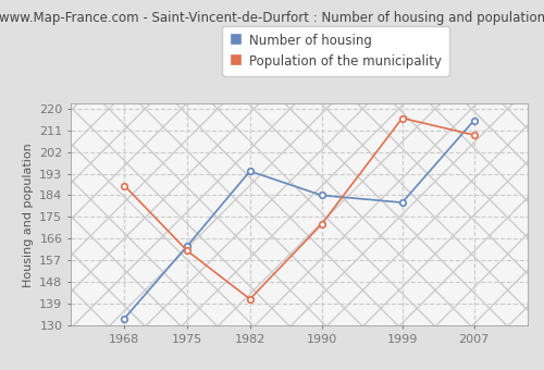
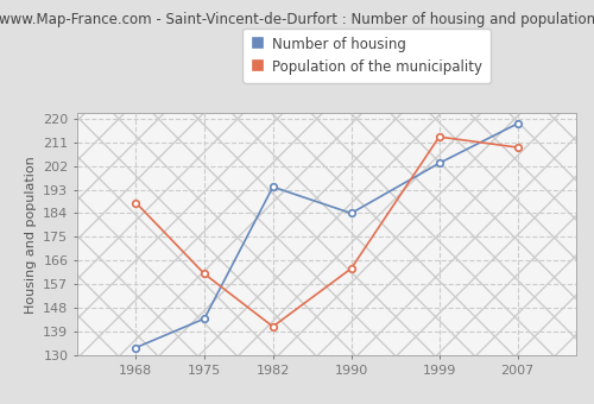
Number of housing/1975: 163 -> 144
Population of the municipality/1990: 172 -> 163
Number of housing/1999: 181 -> 203
Population of the municipality/1999: 216 -> 213
Number of housing/2007: 215 -> 218
